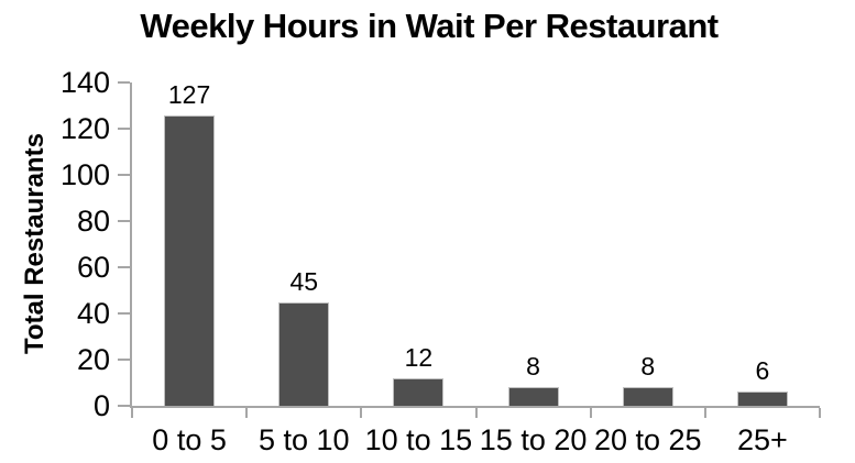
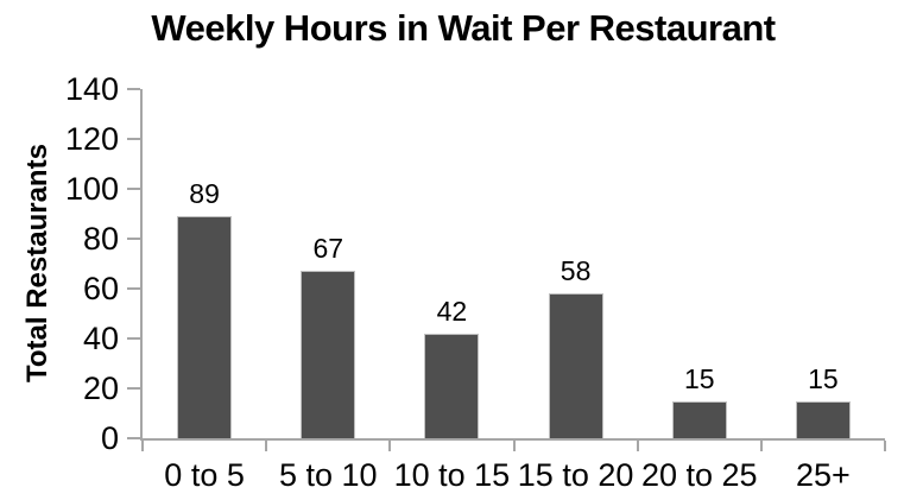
0 to 5: 127 -> 89
5 to 10: 45 -> 67
10 to 15: 12 -> 42
15 to 20: 8 -> 58
20 to 25: 8 -> 15
25+: 6 -> 15
